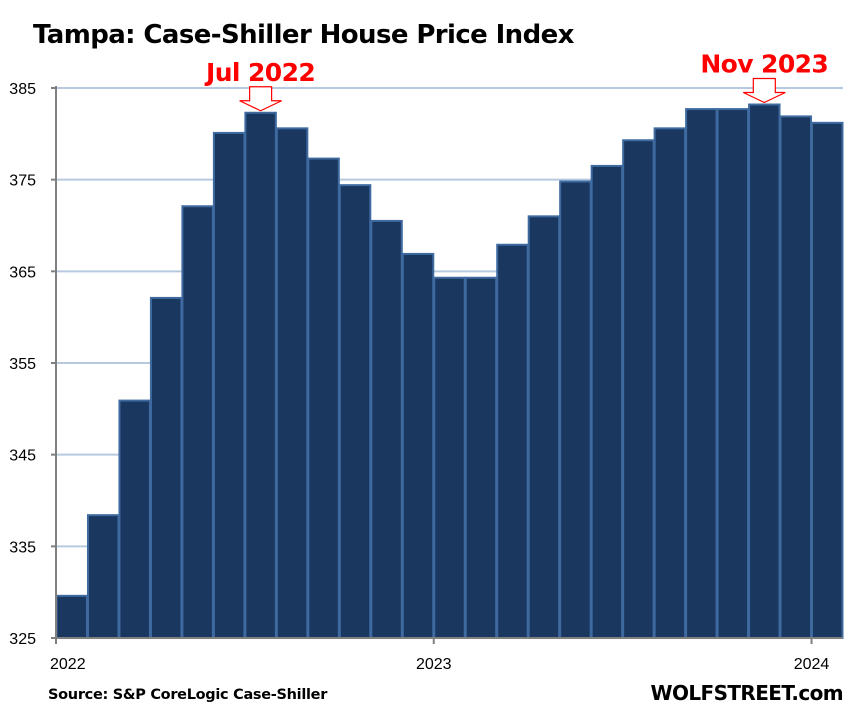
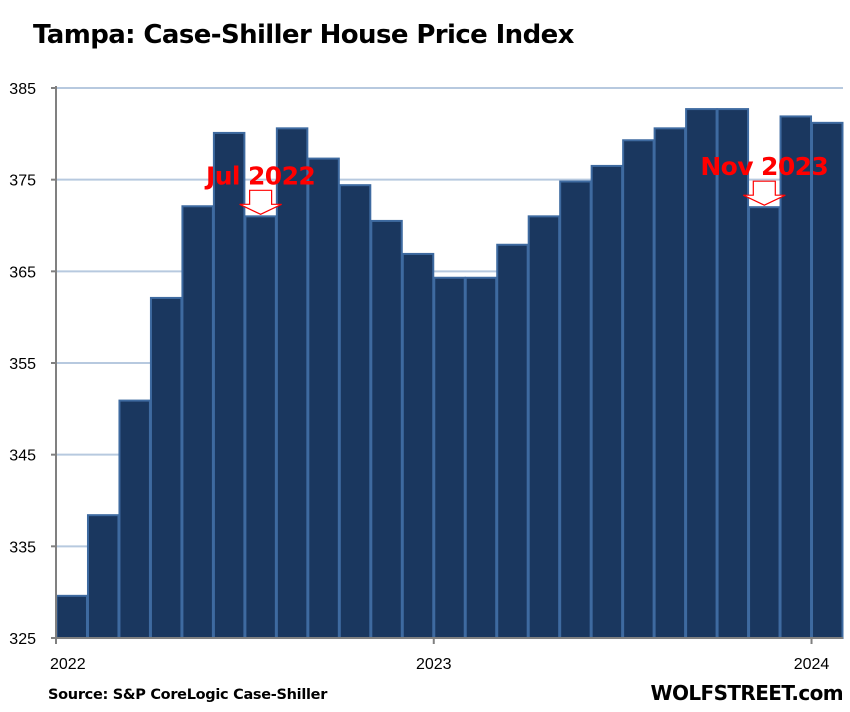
Jul 2022: 382 -> 371
Nov 2023: 383 -> 372
